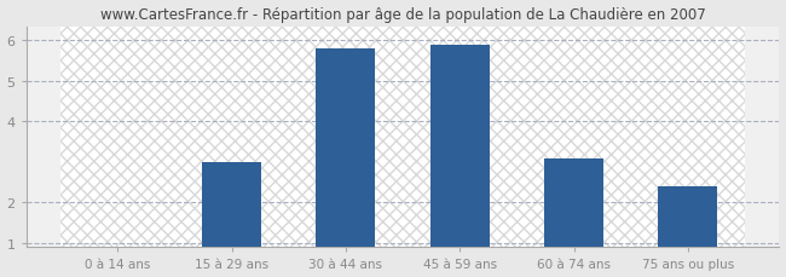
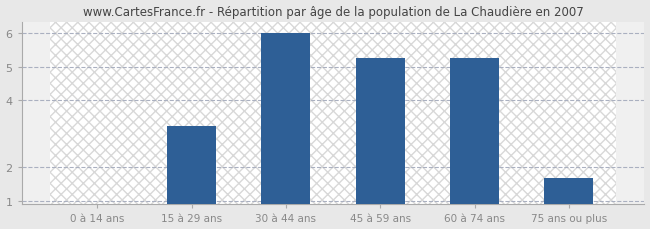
15 à 29 ans: 3.00 -> 3.25
30 à 44 ans: 5.80 -> 6.00
45 à 59 ans: 5.90 -> 5.27
60 à 74 ans: 3.10 -> 5.27
75 ans ou plus: 2.40 -> 1.70
